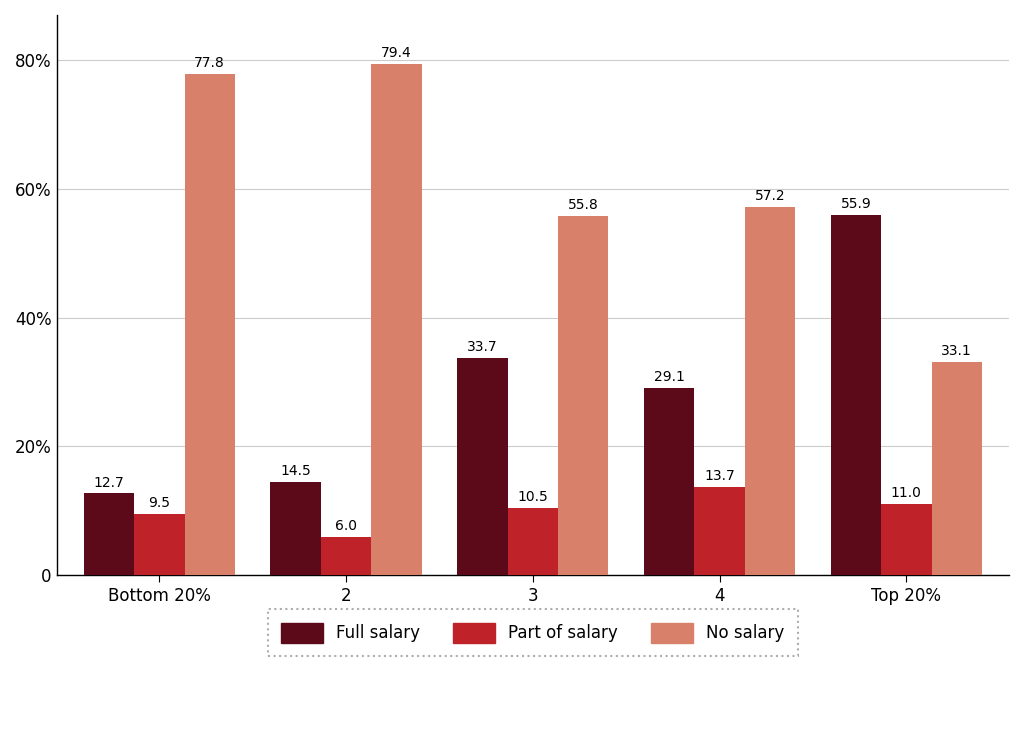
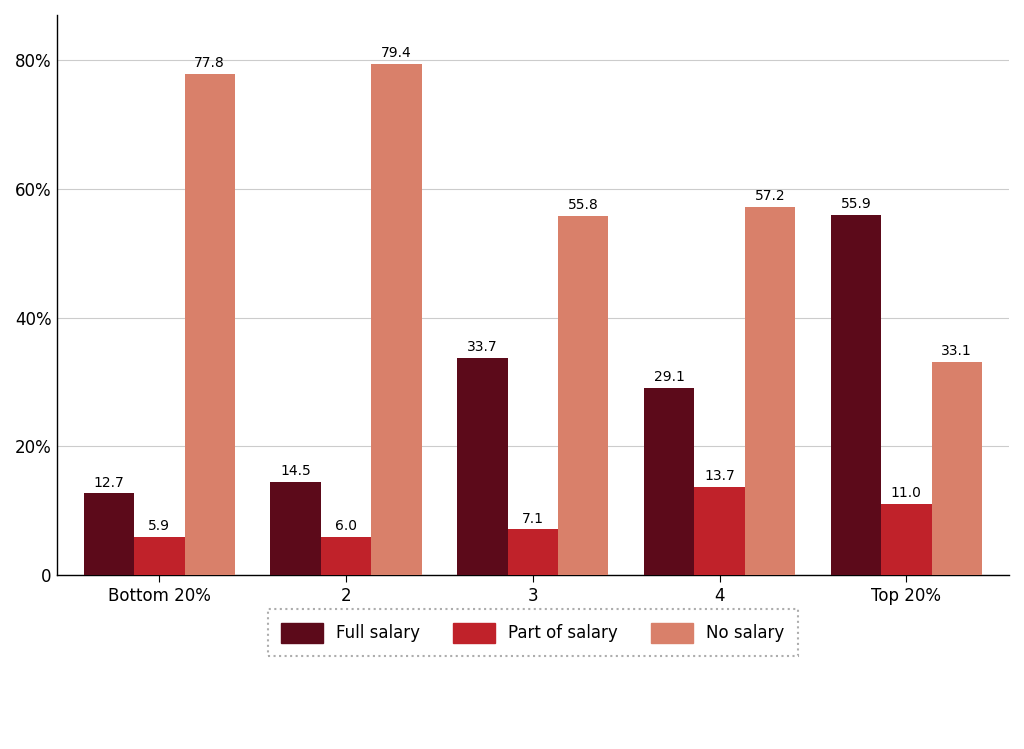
Part of salary/Bottom 20%: 9.5 -> 5.9
Part of salary/3: 10.5 -> 7.1
